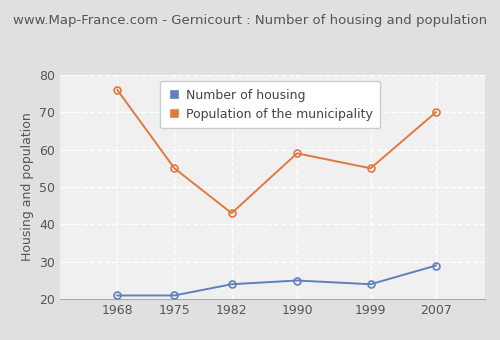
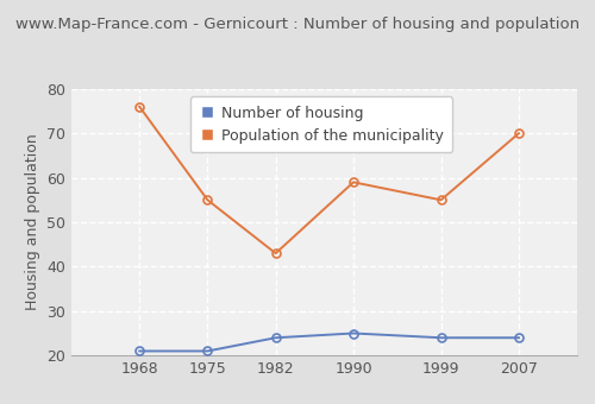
Number of housing/2007: 29 -> 24
